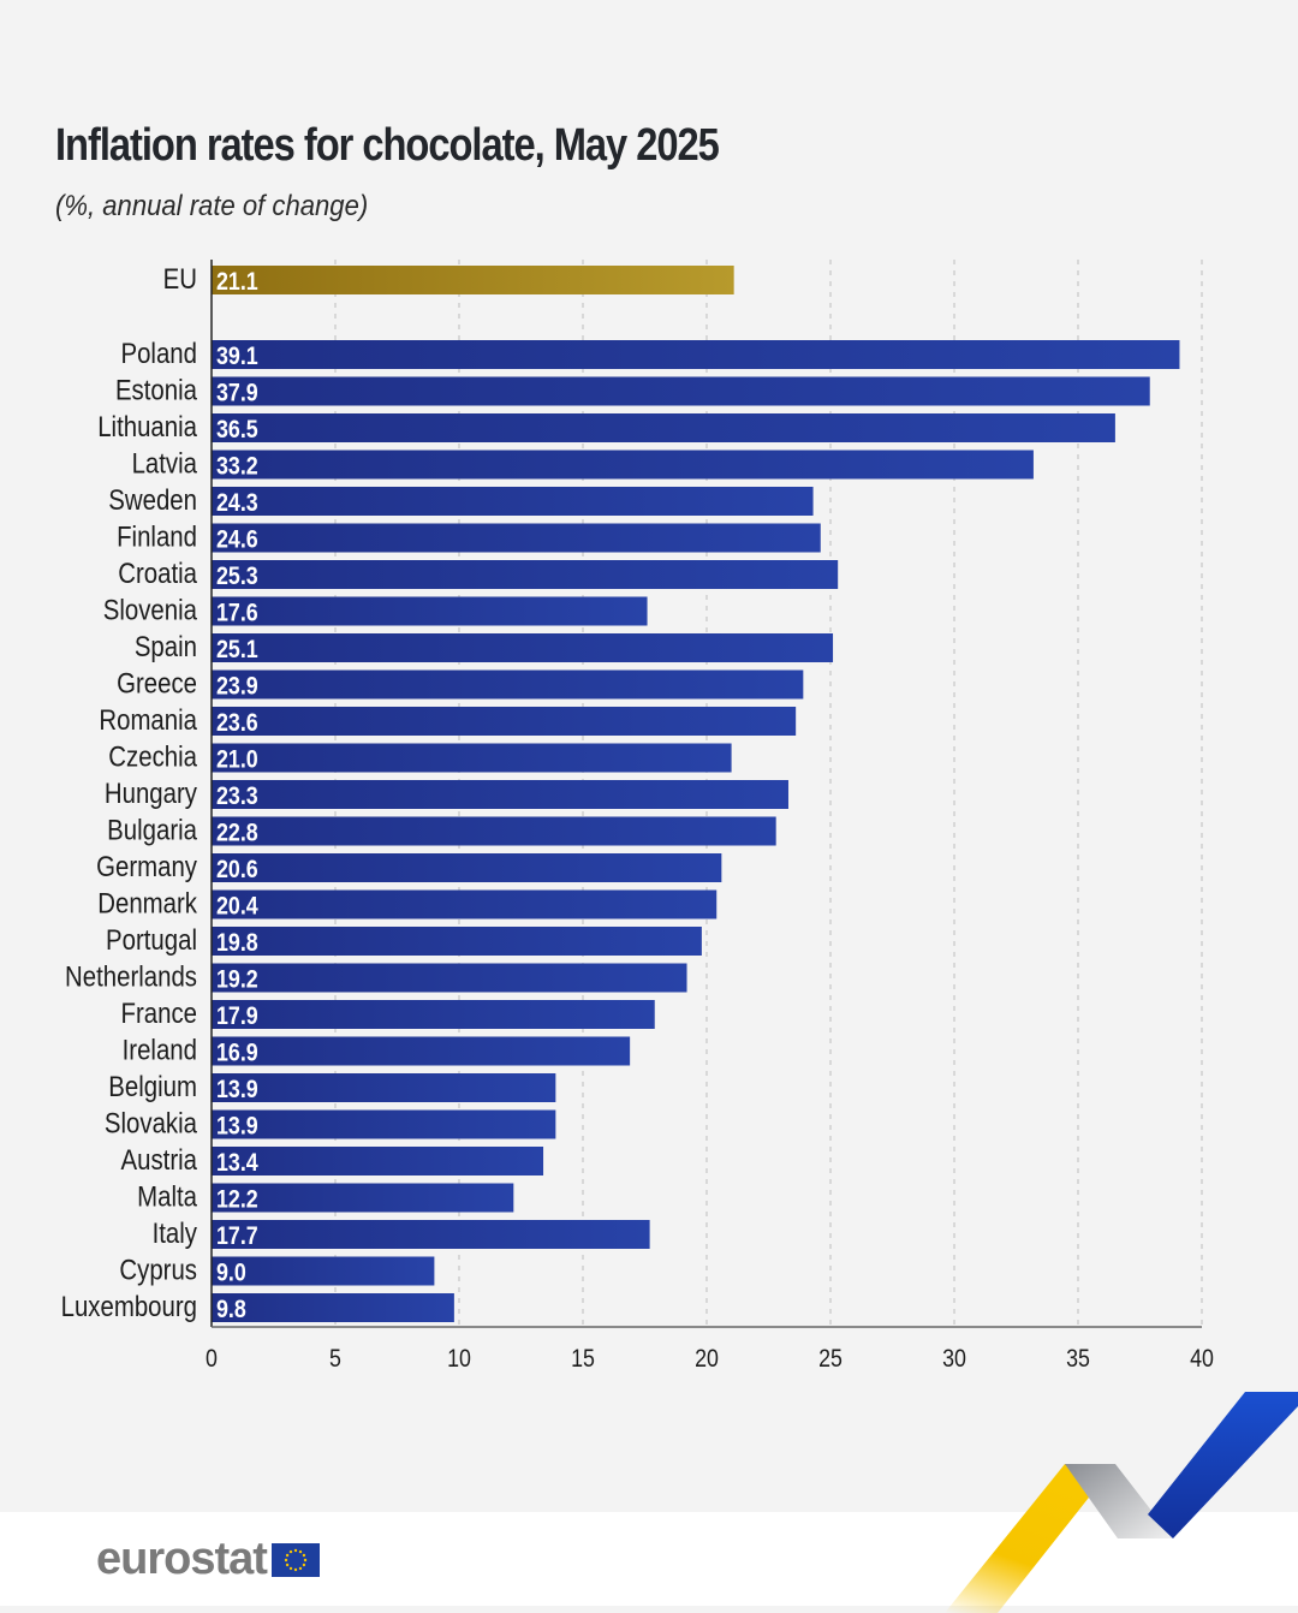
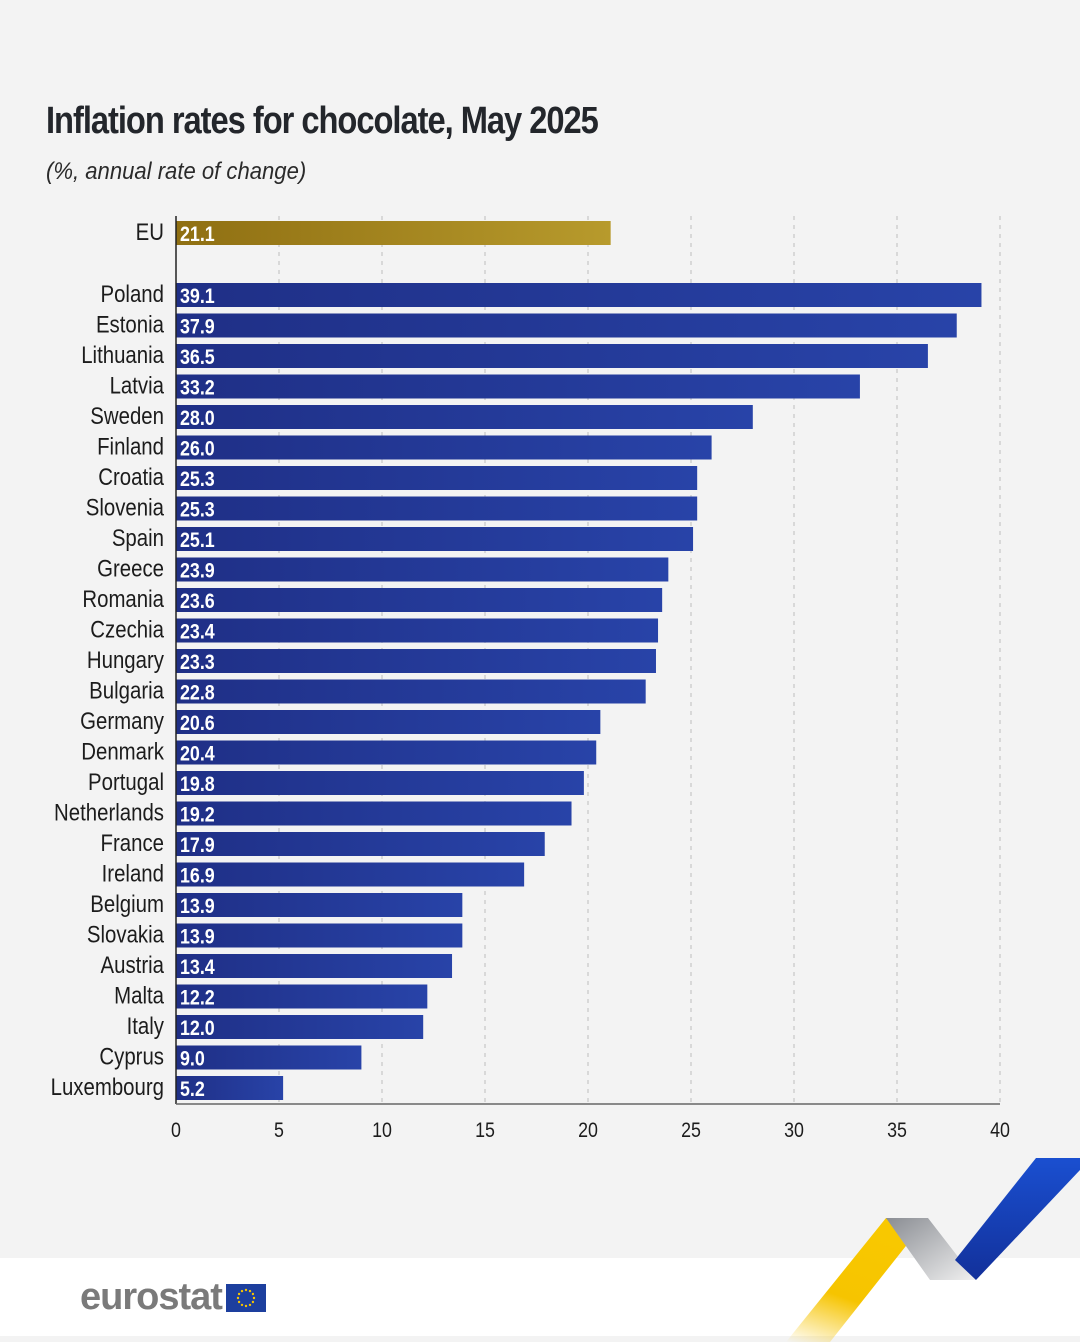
Sweden: 24.3 -> 28.0
Finland: 24.6 -> 26.0
Slovenia: 17.6 -> 25.3
Czechia: 21.0 -> 23.4
Italy: 17.7 -> 12.0
Luxembourg: 9.8 -> 5.2
